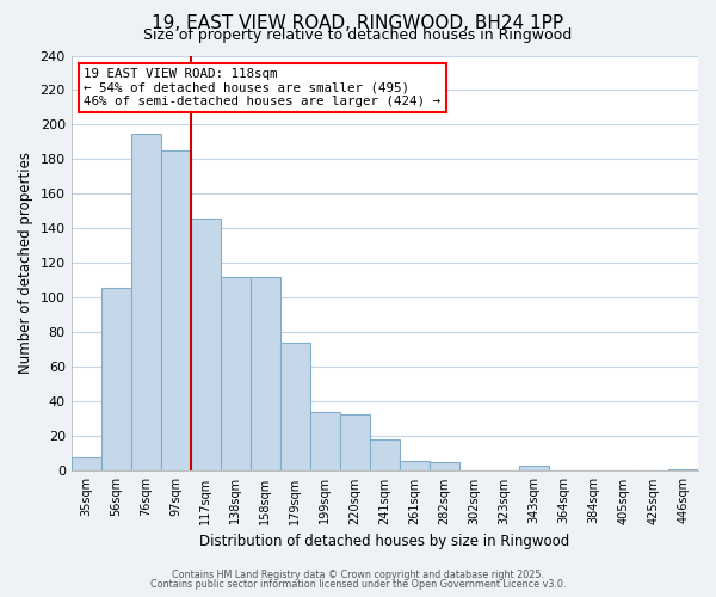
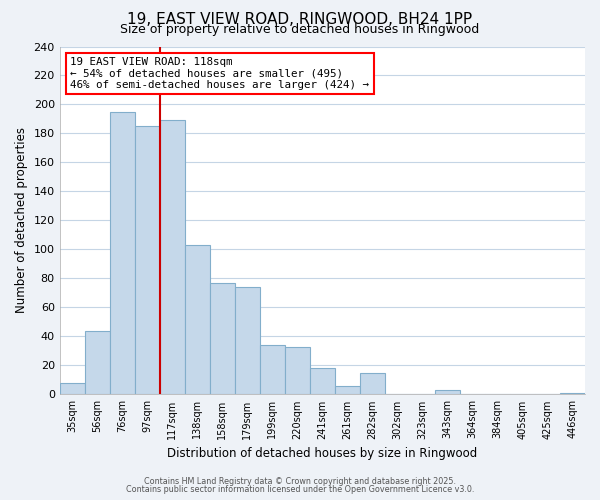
56sqm: 106 -> 44
117sqm: 146 -> 189
138sqm: 112 -> 103
158sqm: 112 -> 77
282sqm: 5 -> 15
